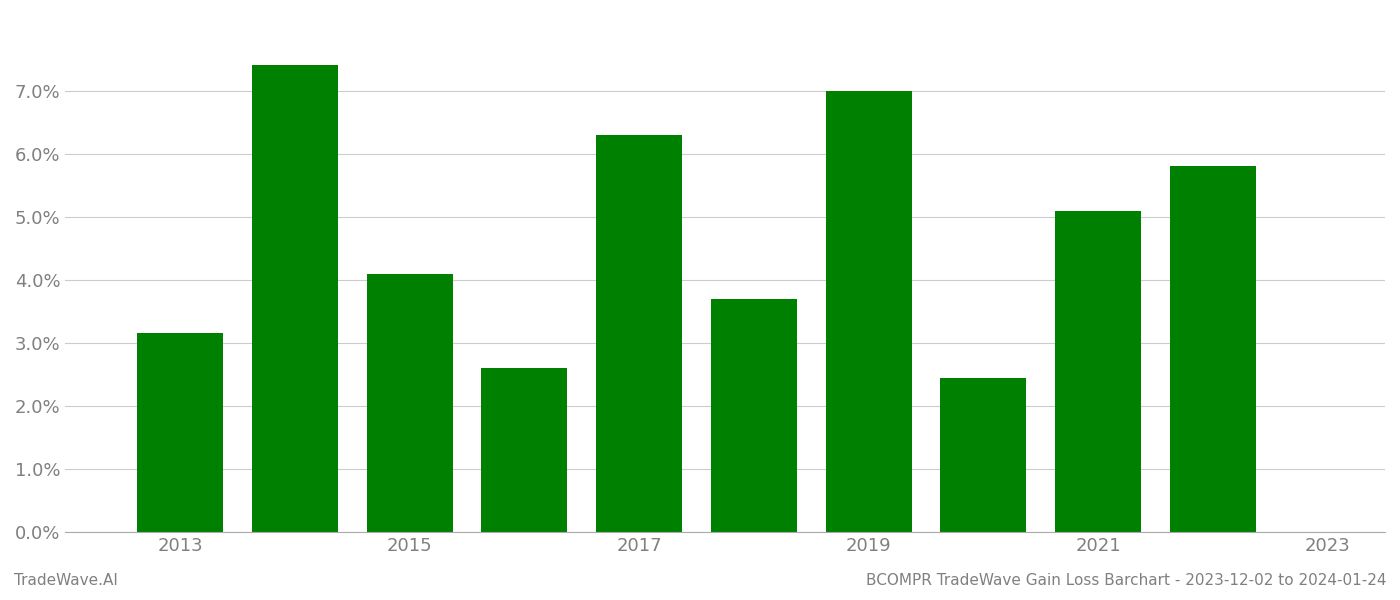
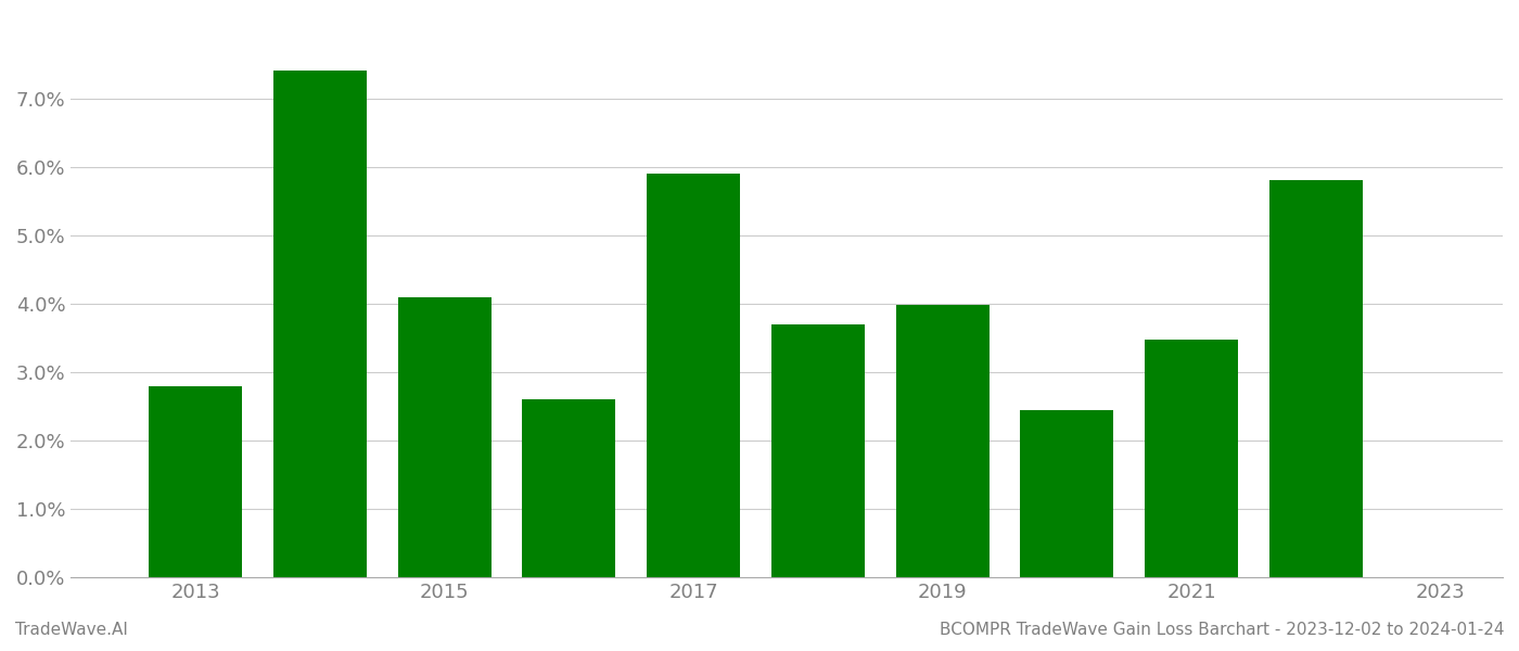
2013: 3.15% -> 2.80%
2017: 6.30% -> 5.90%
2019: 7.00% -> 3.98%
2021: 5.10% -> 3.48%
